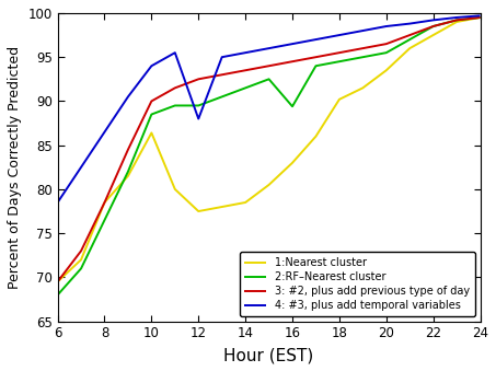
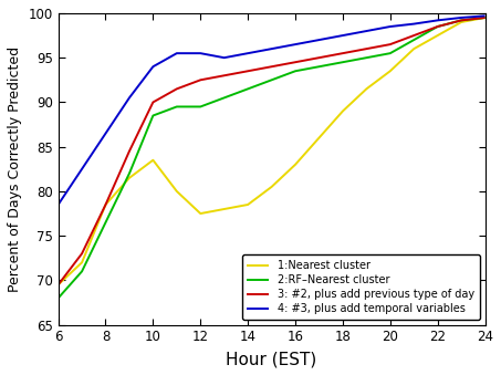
1:Nearest cluster/10: 86.4 -> 83.5
4: #3, plus add temporal variables/12: 88.0 -> 95.5
2:RF–Nearest cluster/16: 89.4 -> 93.5
1:Nearest cluster/18: 90.2 -> 89.0
